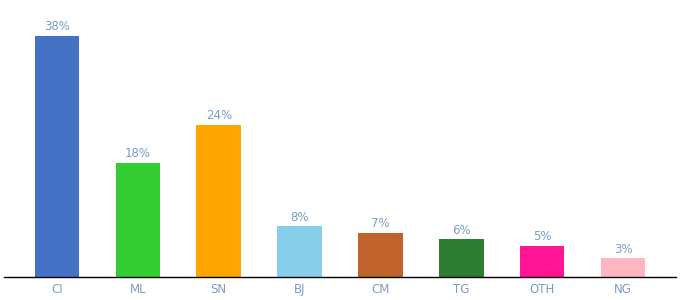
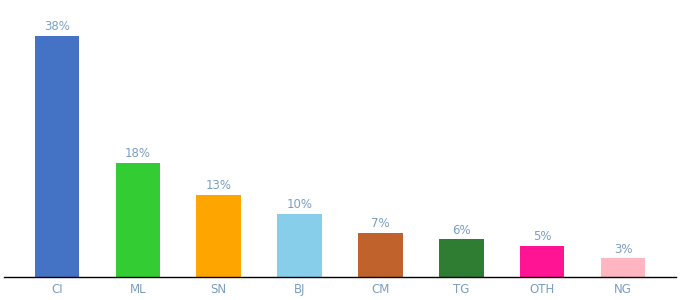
SN: 24% -> 13%
BJ: 8% -> 10%
